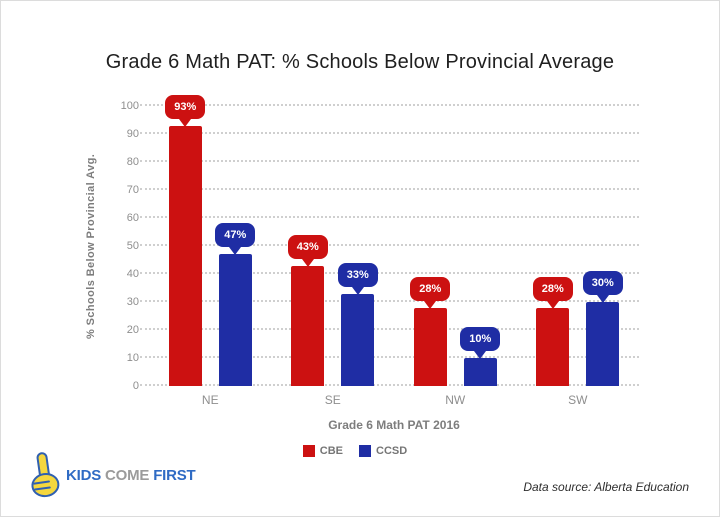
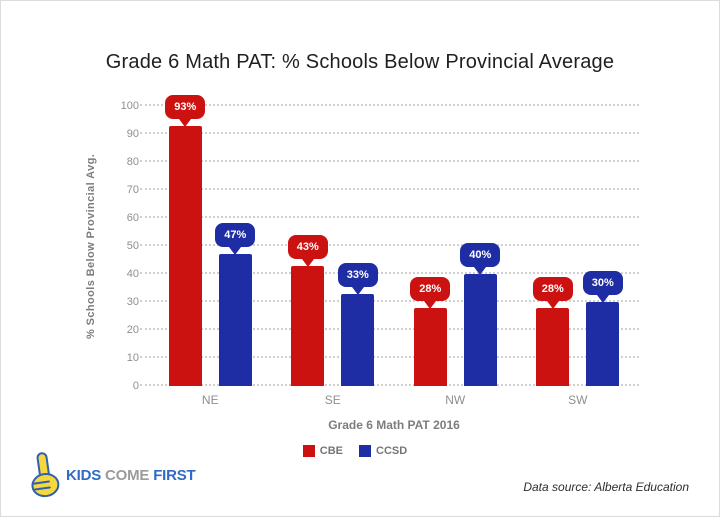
CCSD/NW: 10% -> 40%
